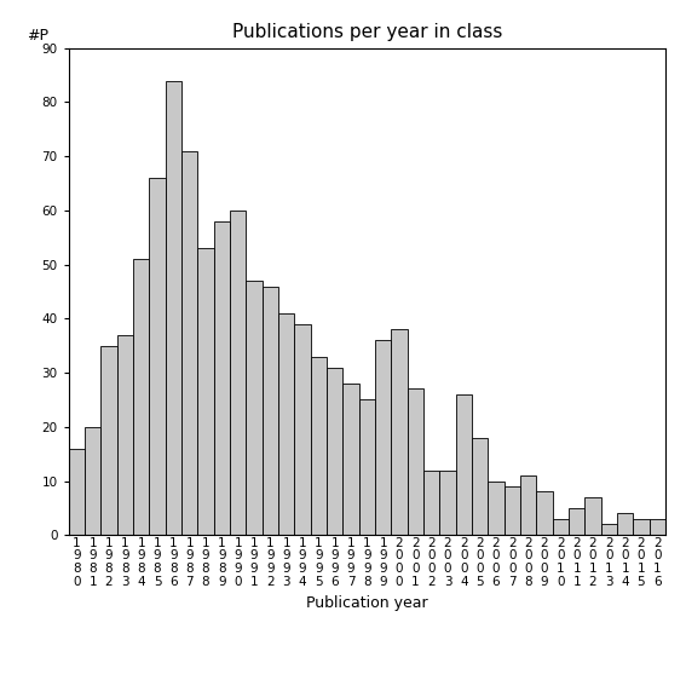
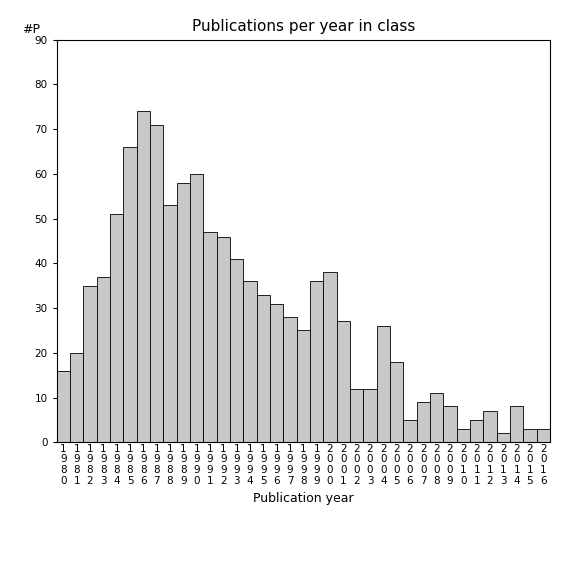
1 9 8 6: 84 -> 74
1 9 9 4: 39 -> 36
2 0 0 6: 10 -> 5
2 0 1 4: 4 -> 8
